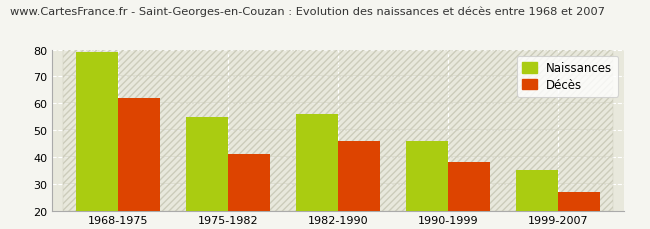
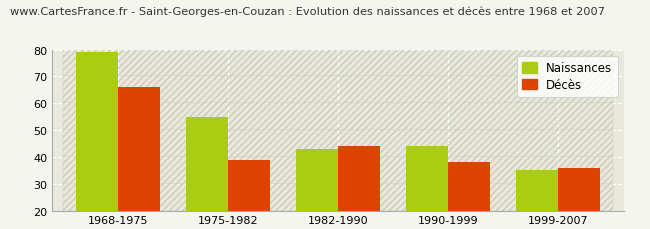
Décès/1968-1975: 62 -> 66
Décès/1975-1982: 41 -> 39
Naissances/1982-1990: 56 -> 43
Décès/1982-1990: 46 -> 44
Naissances/1990-1999: 46 -> 44
Décès/1999-2007: 27 -> 36
